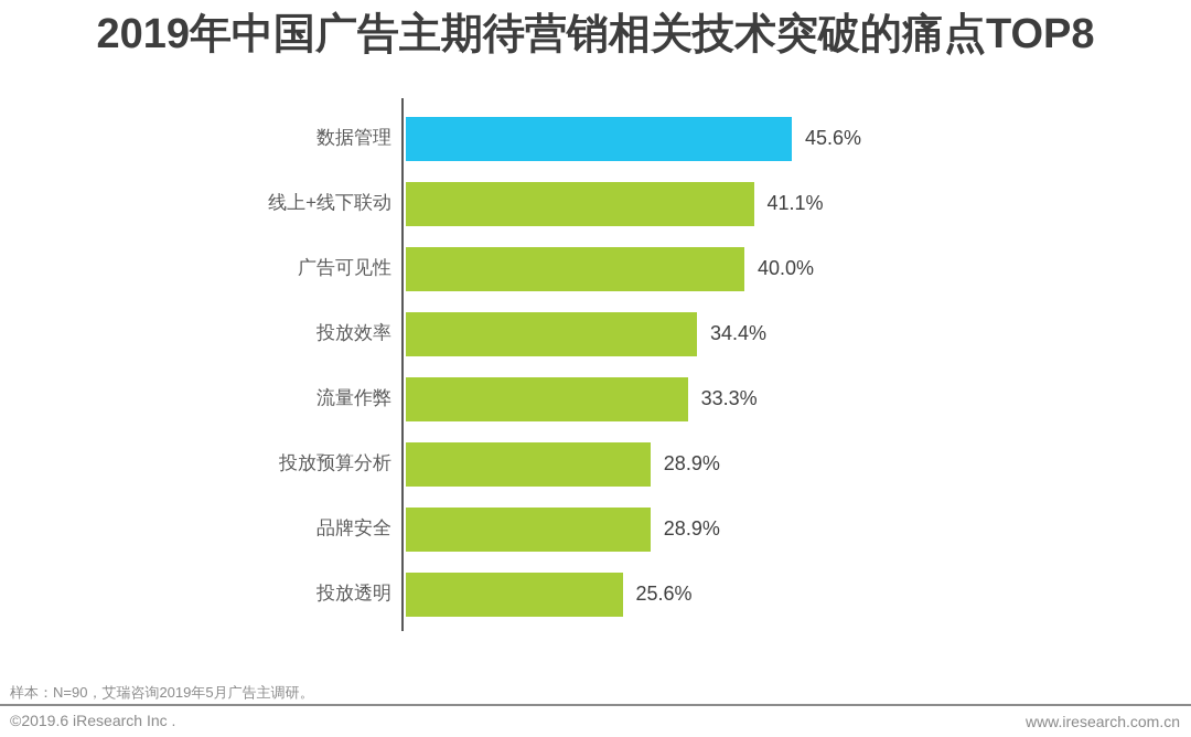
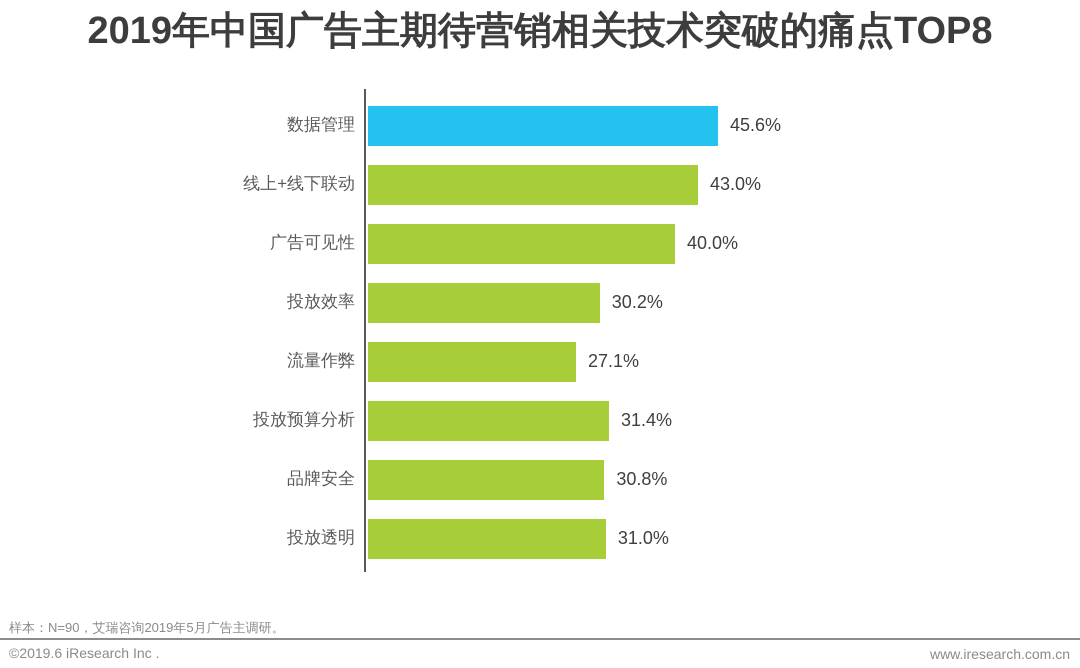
线上+线下联动: 41.1% -> 43.0%
投放效率: 34.4% -> 30.2%
流量作弊: 33.3% -> 27.1%
投放预算分析: 28.9% -> 31.4%
品牌安全: 28.9% -> 30.8%
投放透明: 25.6% -> 31.0%
